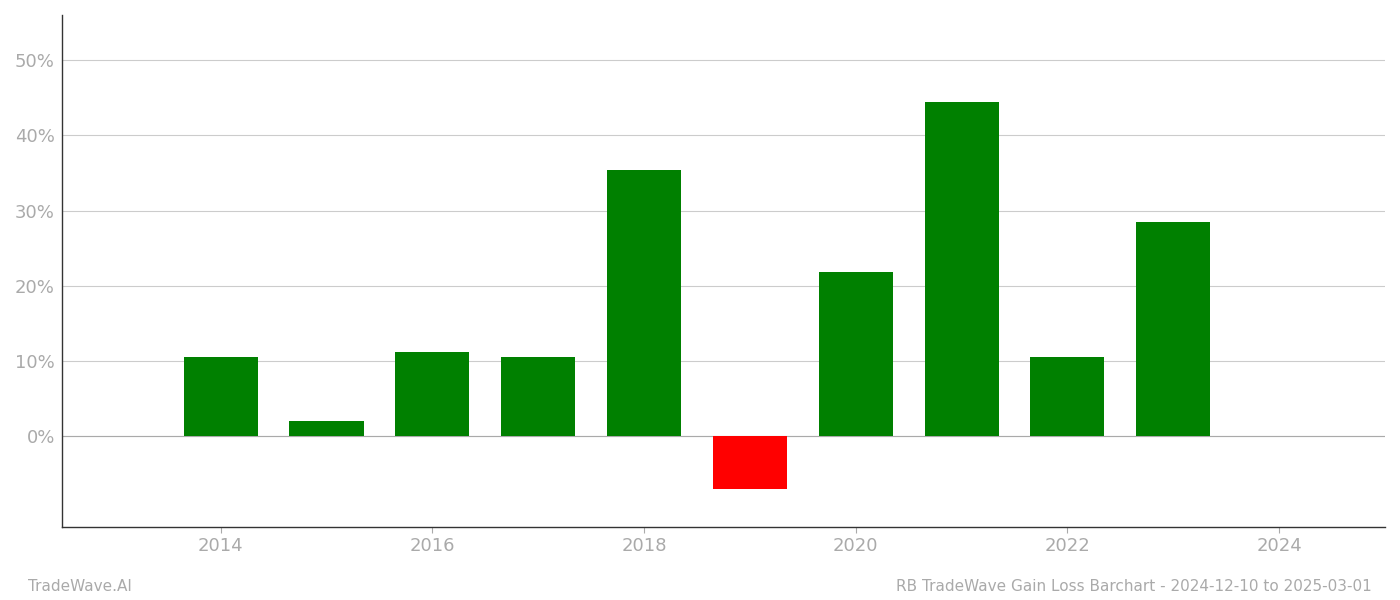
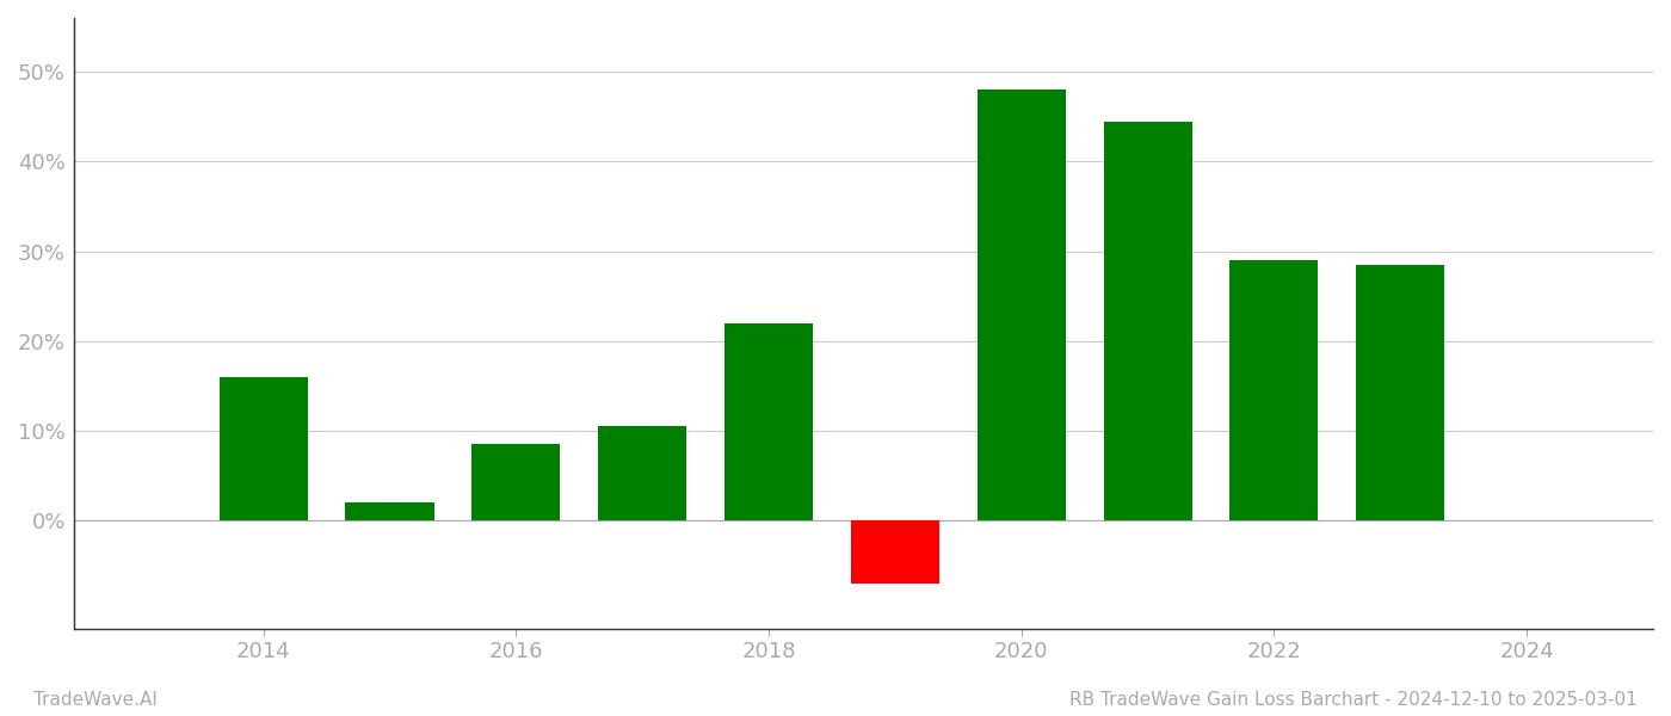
2014: 10.6% -> 16.0%
2016: 11.2% -> 8.5%
2018: 35.4% -> 22.0%
2020: 21.8% -> 48.0%
2022: 10.6% -> 29.0%
